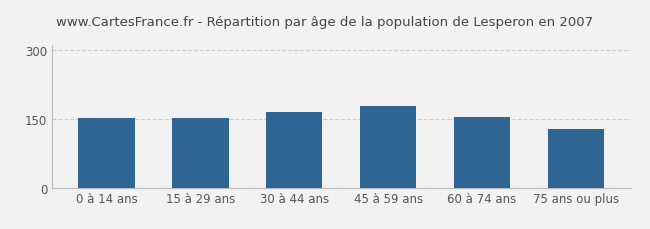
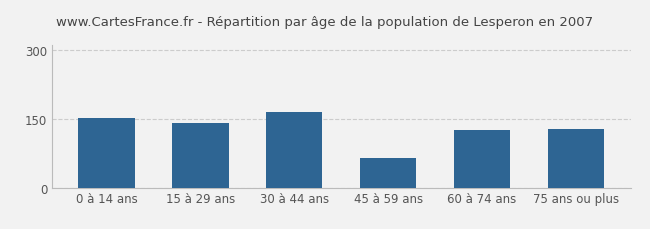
15 à 29 ans: 152 -> 140
45 à 59 ans: 178 -> 65
60 à 74 ans: 154 -> 125
